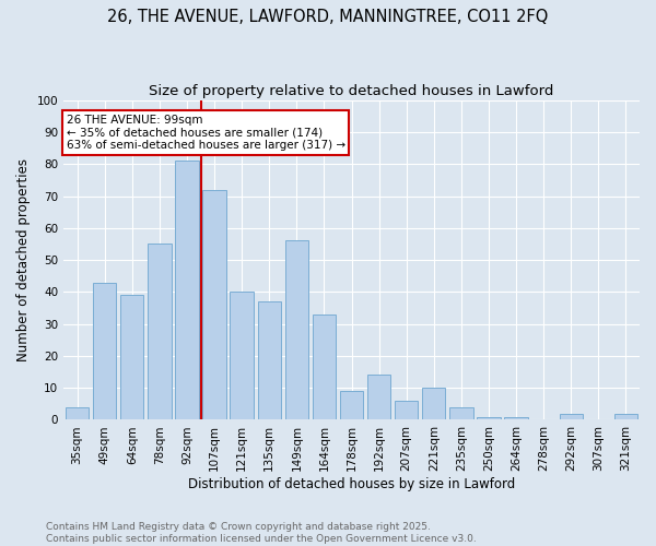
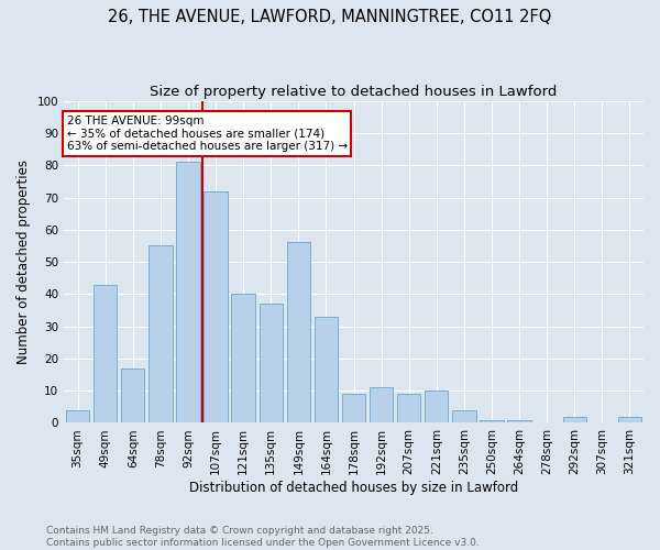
64sqm: 39 -> 17
192sqm: 14 -> 11
207sqm: 6 -> 9
